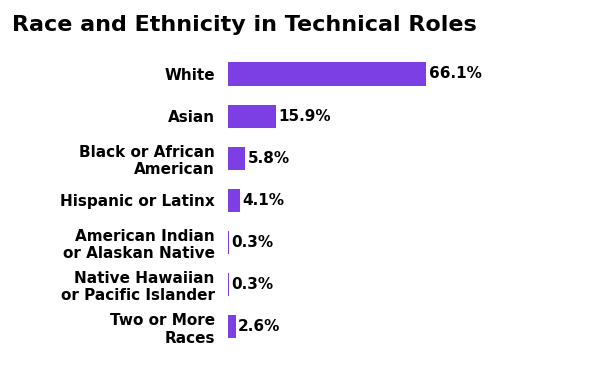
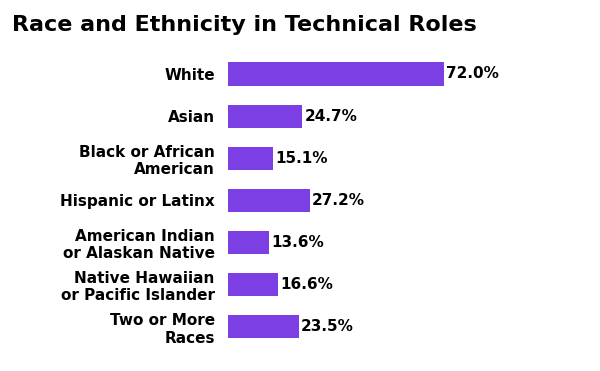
White: 66.1% -> 72.0%
Asian: 15.9% -> 24.7%
Black or African American: 5.8% -> 15.1%
Hispanic or Latinx: 4.1% -> 27.2%
American Indian or Alaskan Native: 0.3% -> 13.6%
Native Hawaiian or Pacific Islander: 0.3% -> 16.6%
Two or More Races: 2.6% -> 23.5%
